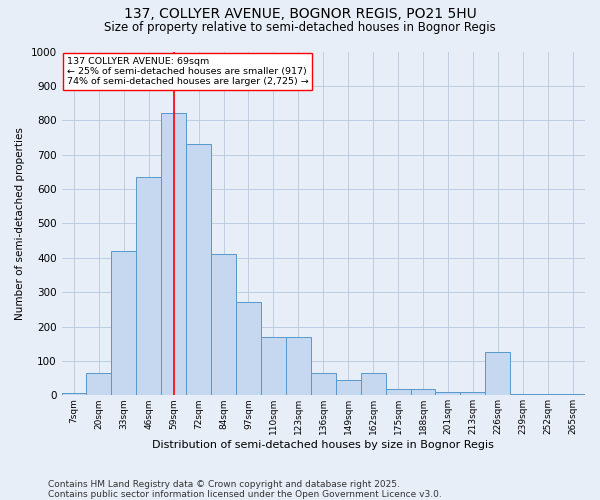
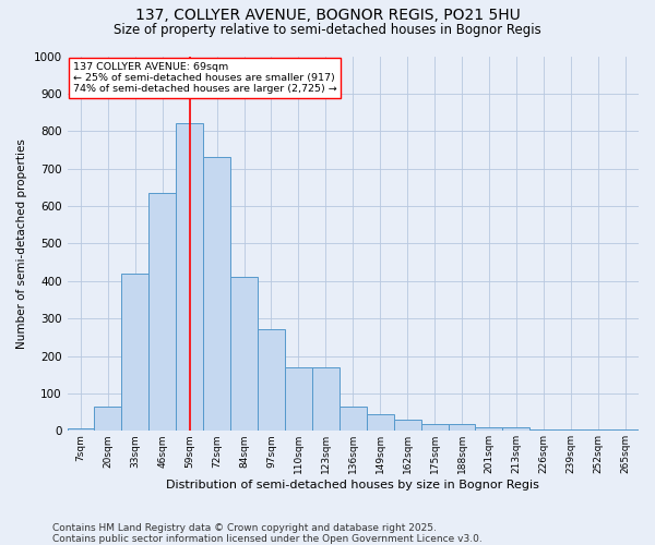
162sqm: 65 -> 30
226sqm: 125 -> 3
